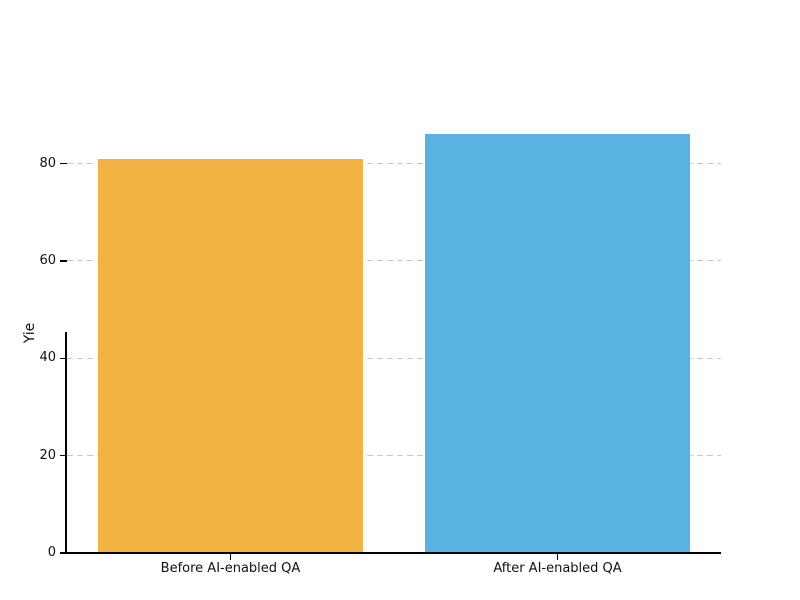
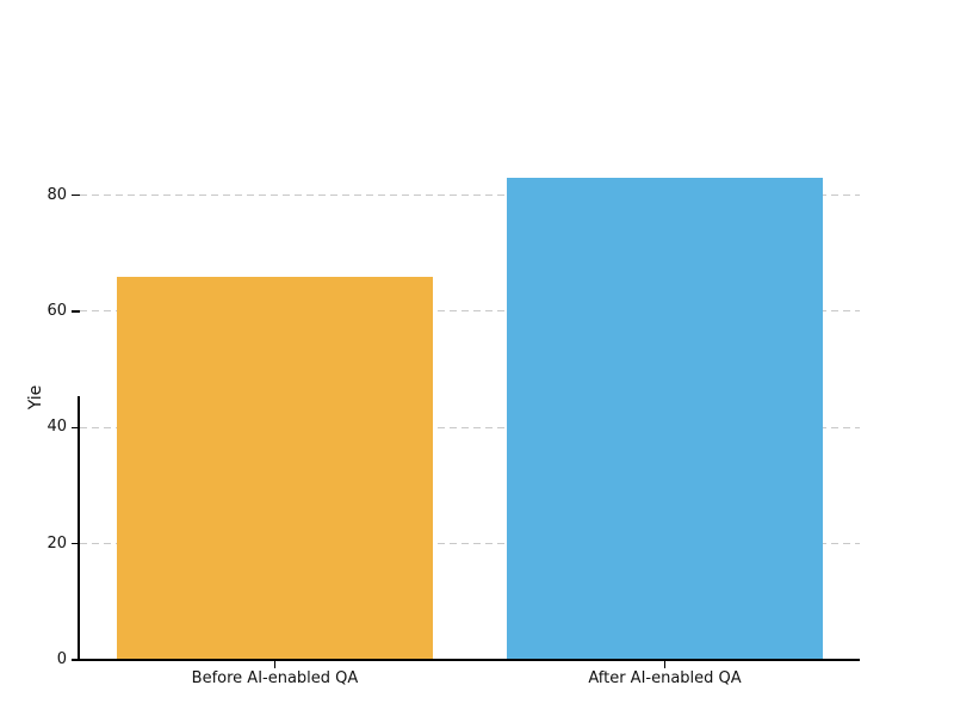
Before AI-enabled QA: 81 -> 66
After AI-enabled QA: 86 -> 83
